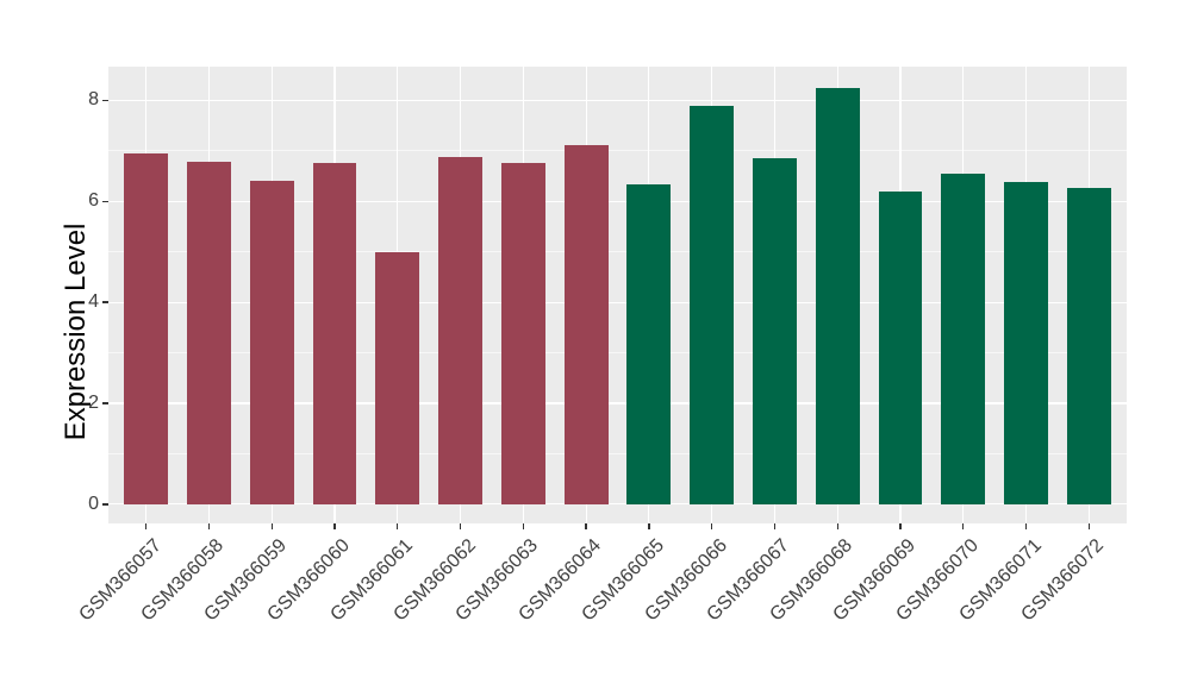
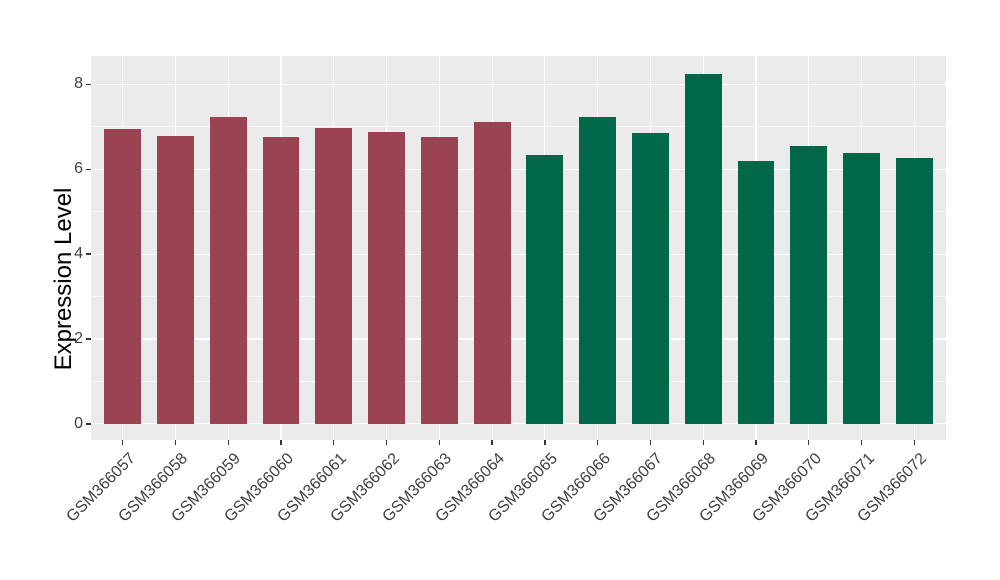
GSM366059: 6.4 -> 7.2
GSM366061: 5.0 -> 7.0
GSM366066: 7.9 -> 7.2
